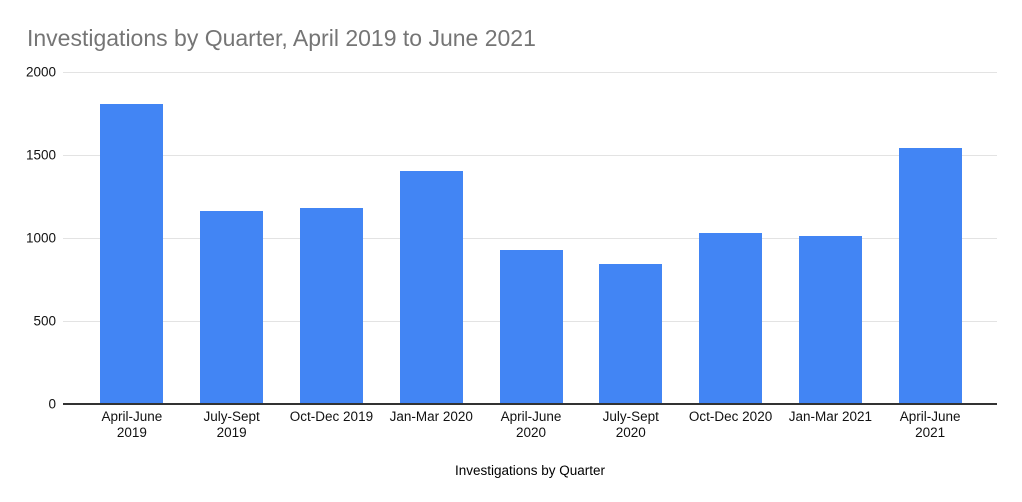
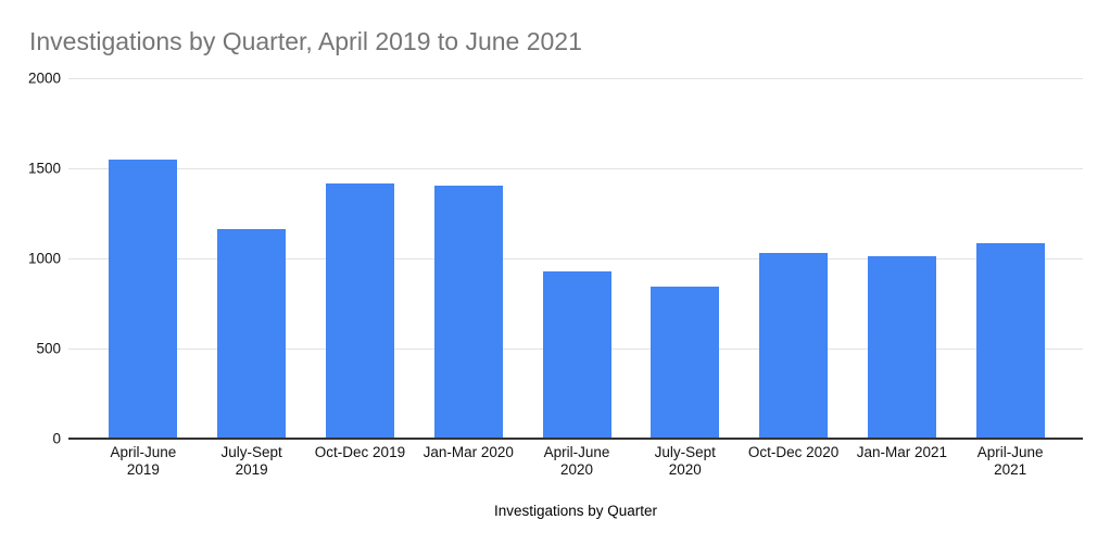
April-June 2019: 1810 -> 1550
Oct-Dec 2019: 1180 -> 1420
April-June 2021: 1540 -> 1080
